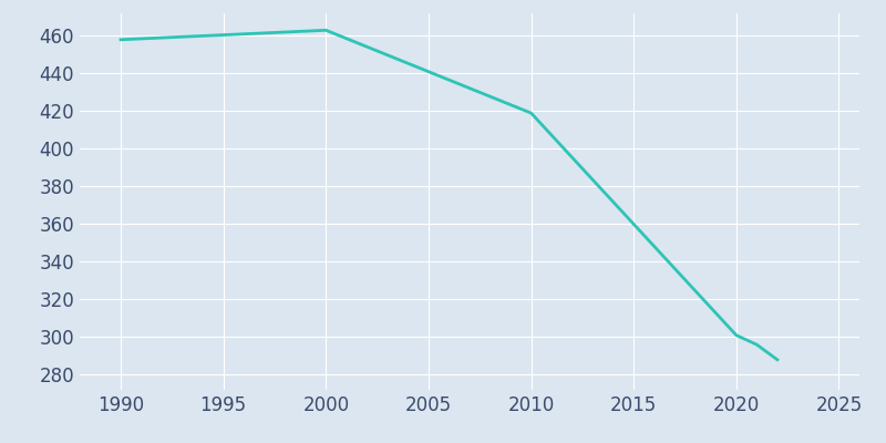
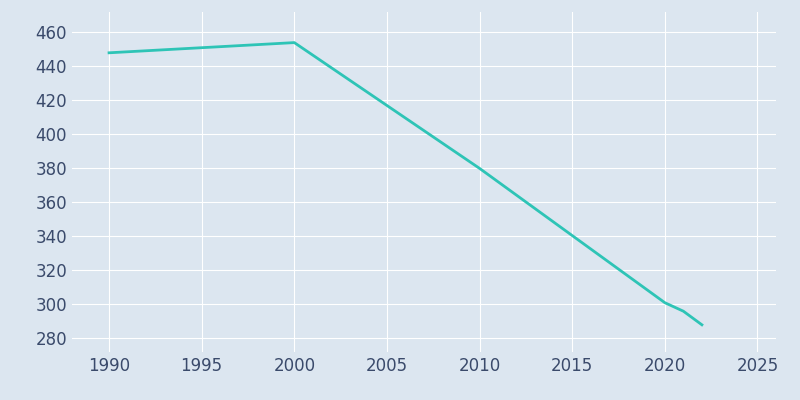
1990: 458 -> 448
2000: 463 -> 454
2010: 419 -> 380
